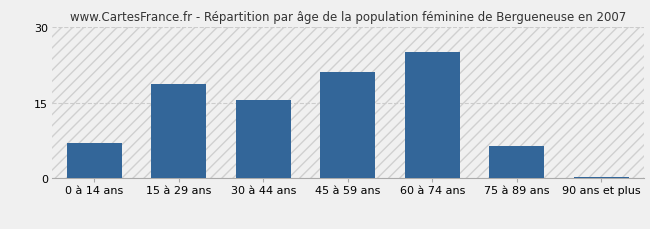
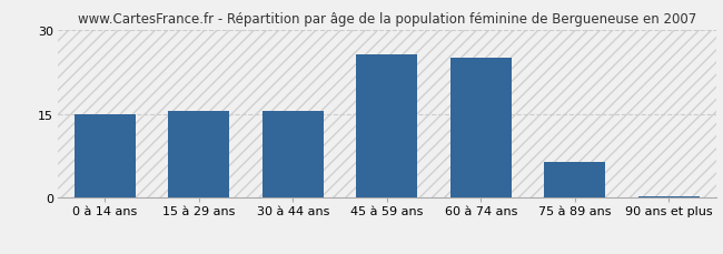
0 à 14 ans: 7.0 -> 15.0
15 à 29 ans: 18.6 -> 15.5
45 à 59 ans: 21.0 -> 25.5
